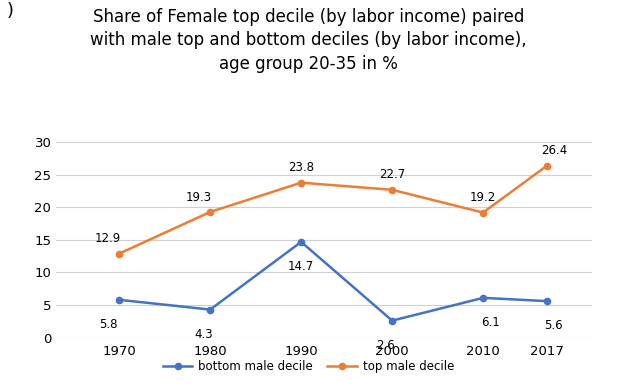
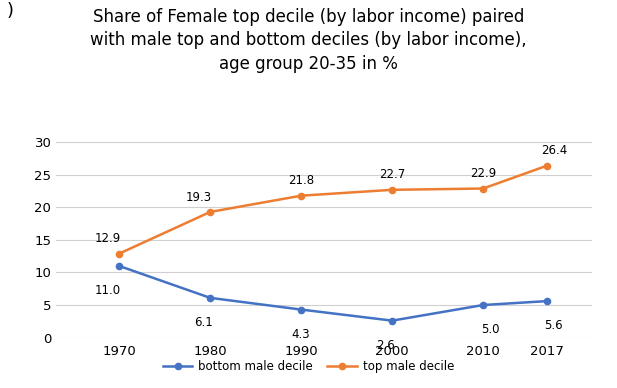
bottom male decile/1970: 5.8 -> 11.0
bottom male decile/1980: 4.3 -> 6.1
bottom male decile/1990: 14.7 -> 4.3
top male decile/1990: 23.8 -> 21.8
bottom male decile/2010: 6.1 -> 5.0
top male decile/2010: 19.2 -> 22.9
